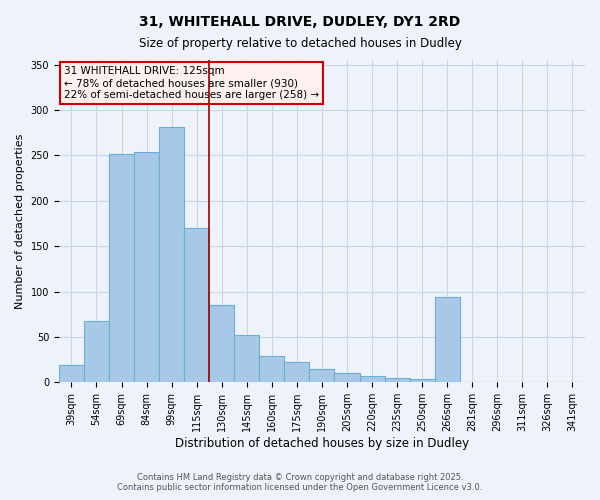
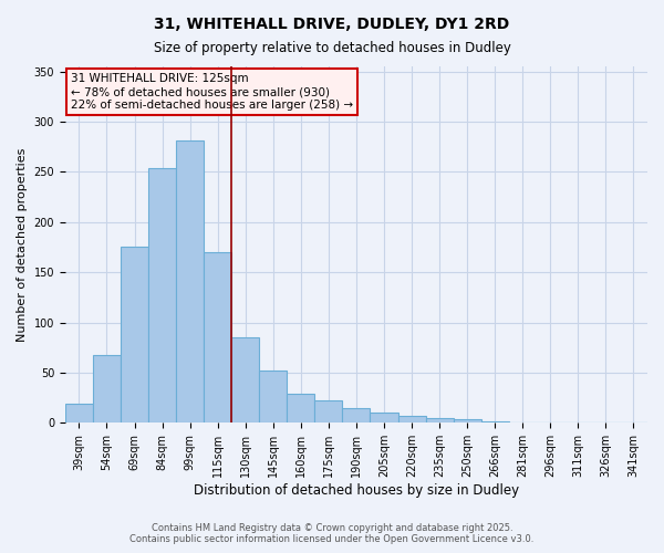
69sqm: 252 -> 176
266sqm: 94 -> 1
